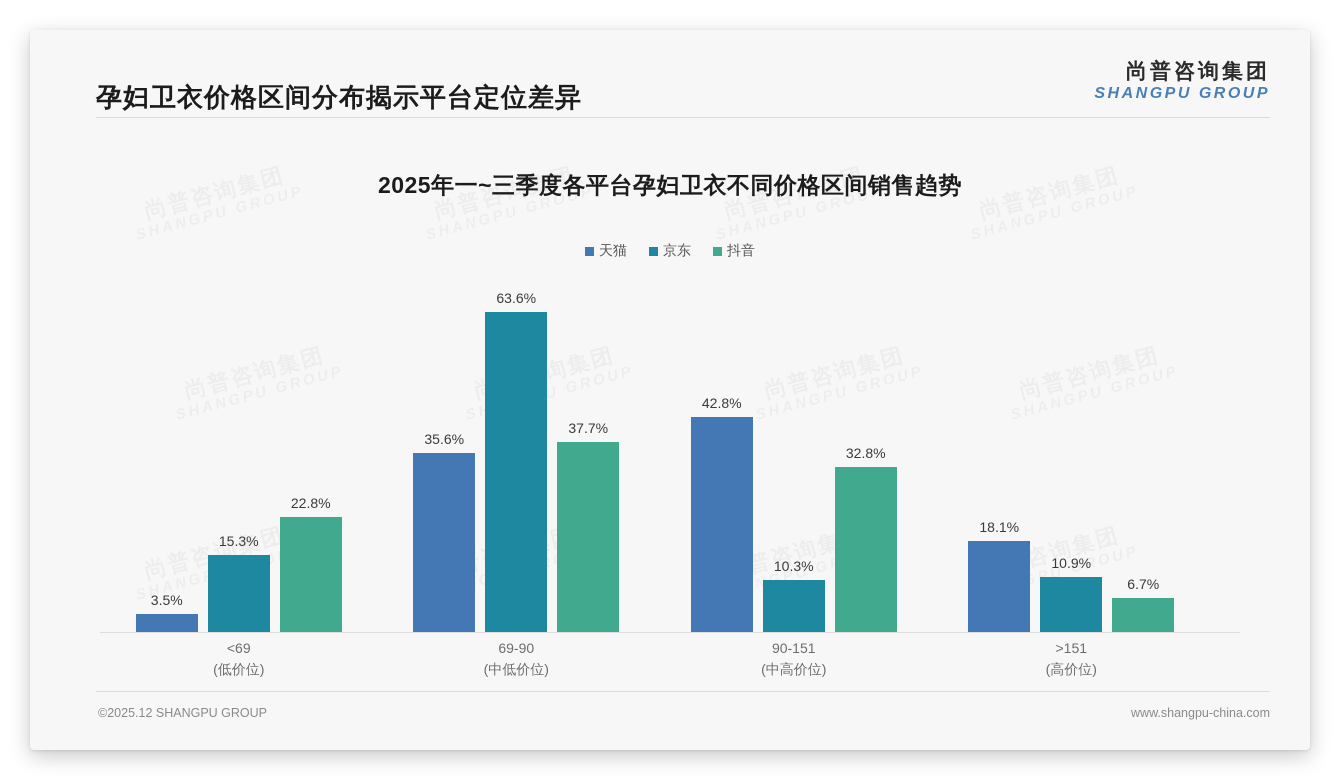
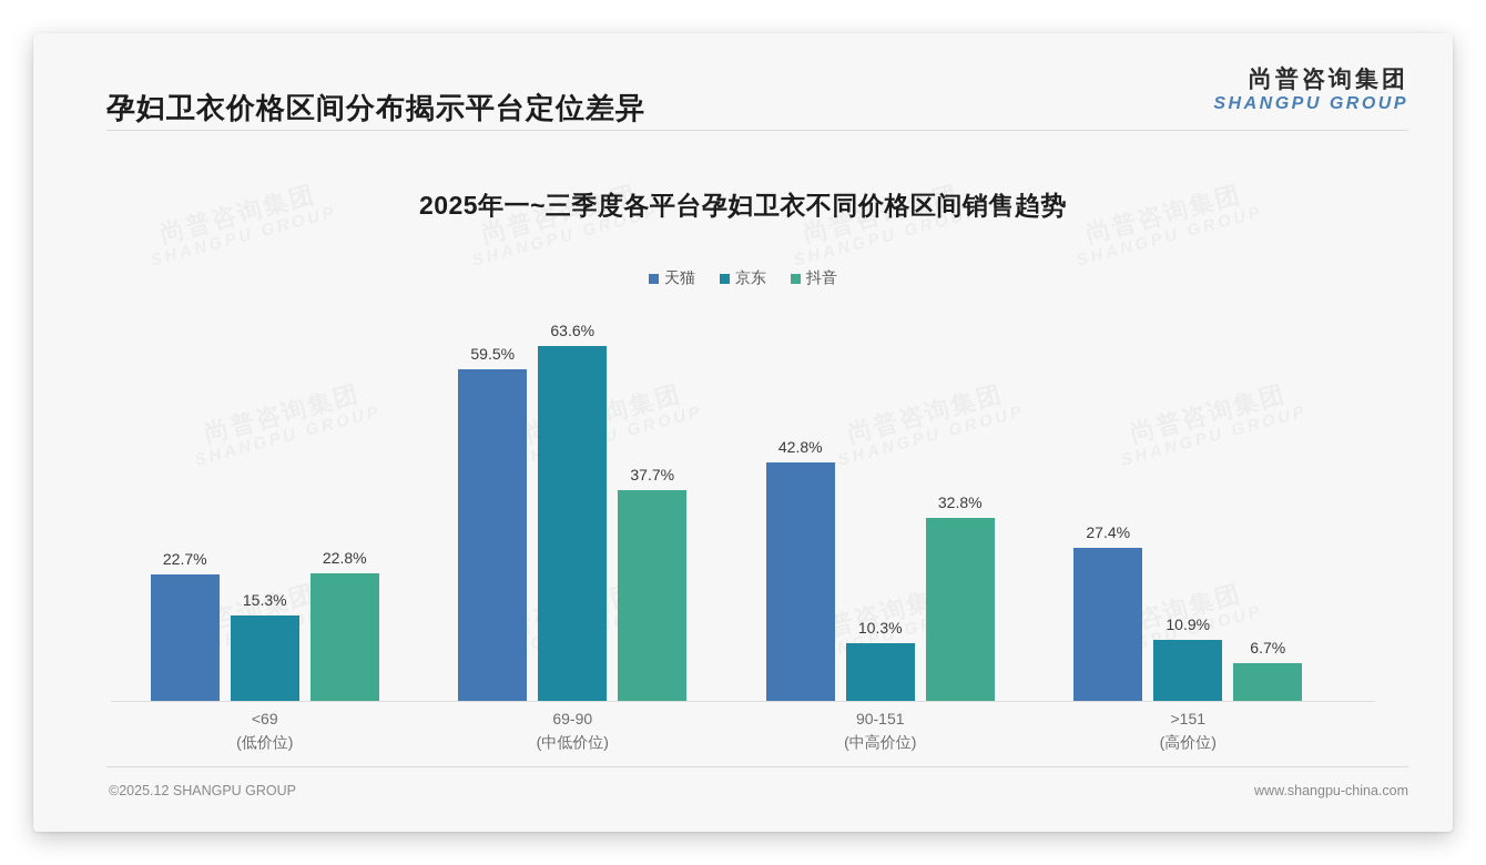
天猫/<69: 3.5% -> 22.7%
天猫/69-90: 35.6% -> 59.5%
天猫/>151: 18.1% -> 27.4%
